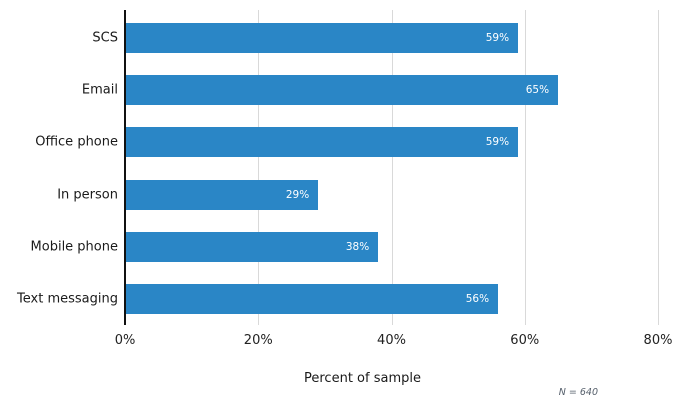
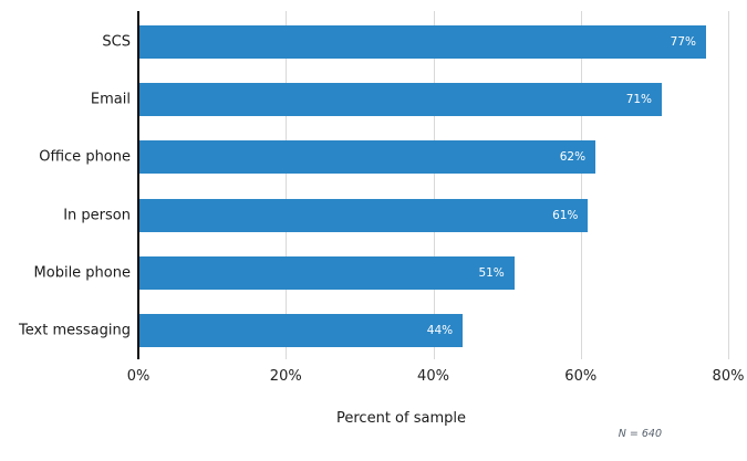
SCS: 59% -> 77%
Email: 65% -> 71%
Office phone: 59% -> 62%
In person: 29% -> 61%
Mobile phone: 38% -> 51%
Text messaging: 56% -> 44%
